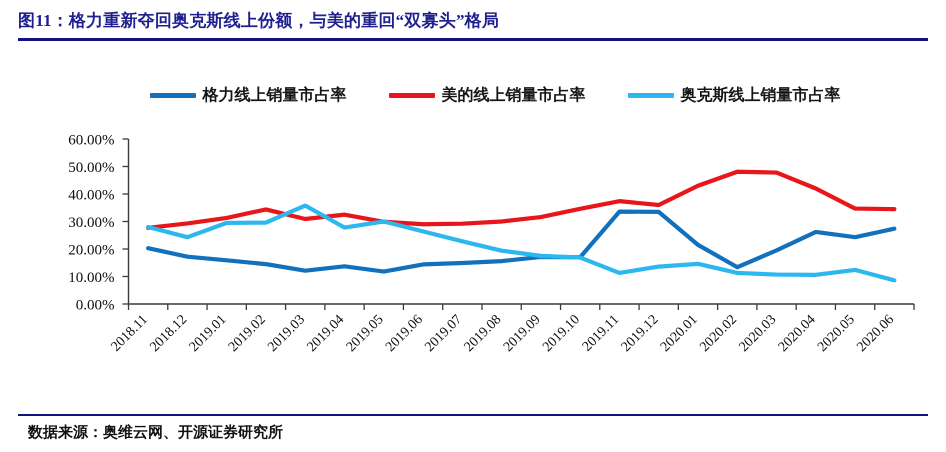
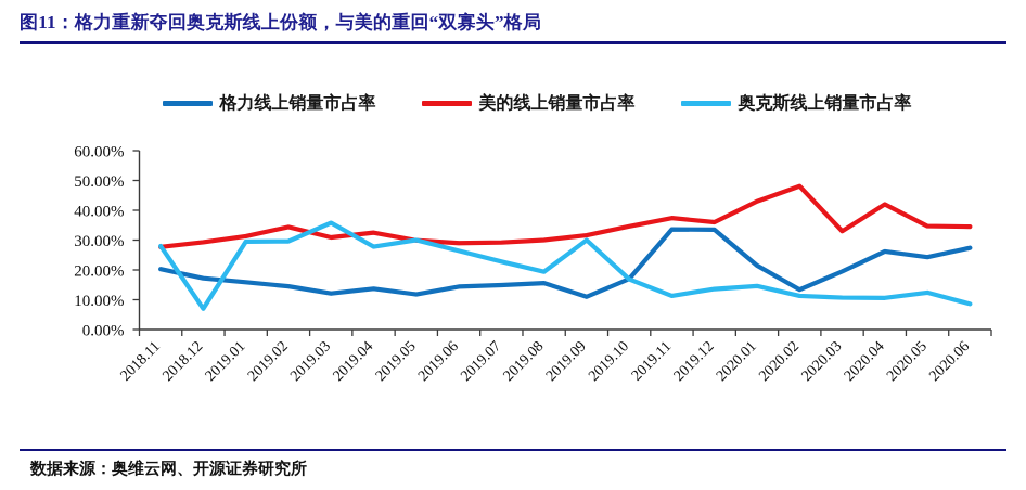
奥克斯线上销量市占率/2018.12: 24% -> 7%
格力线上销量市占率/2019.09: 17% -> 11%
奥克斯线上销量市占率/2019.09: 18% -> 30%
美的线上销量市占率/2020.03: 48% -> 33%
